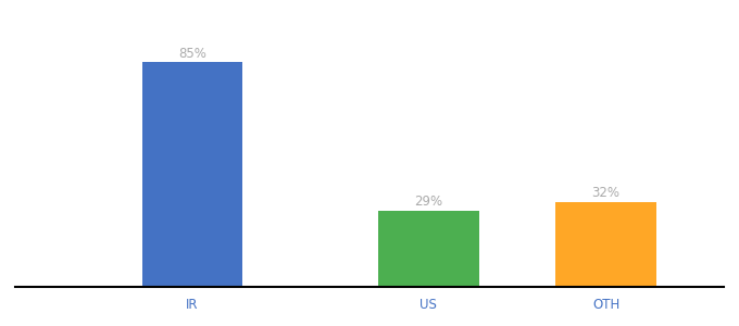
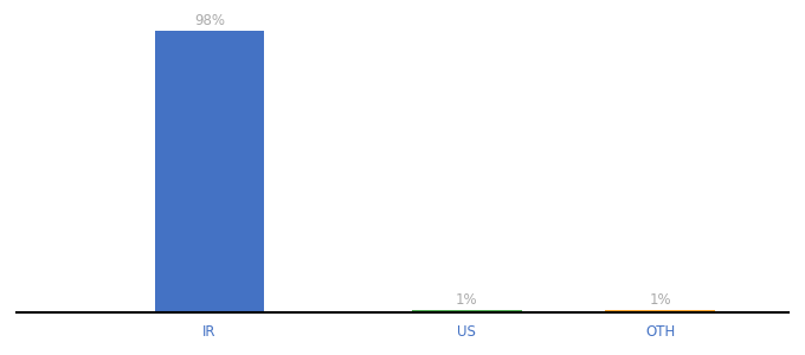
IR: 85% -> 98%
US: 29% -> 1%
OTH: 32% -> 1%
